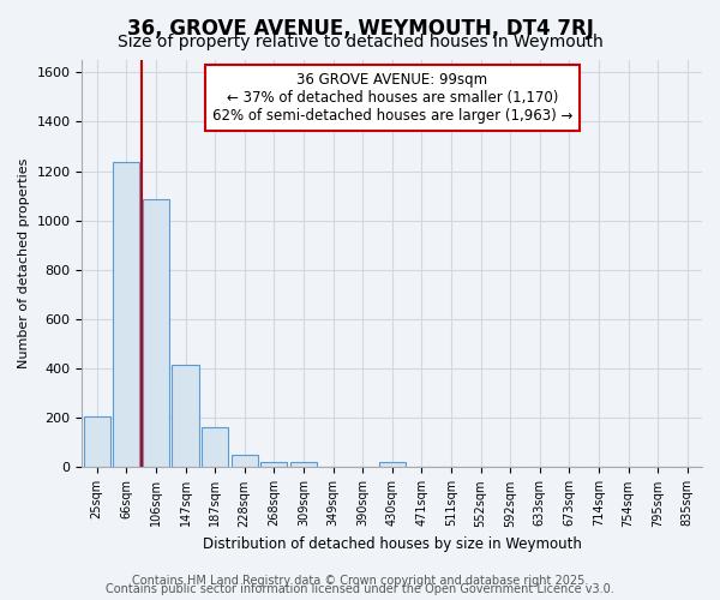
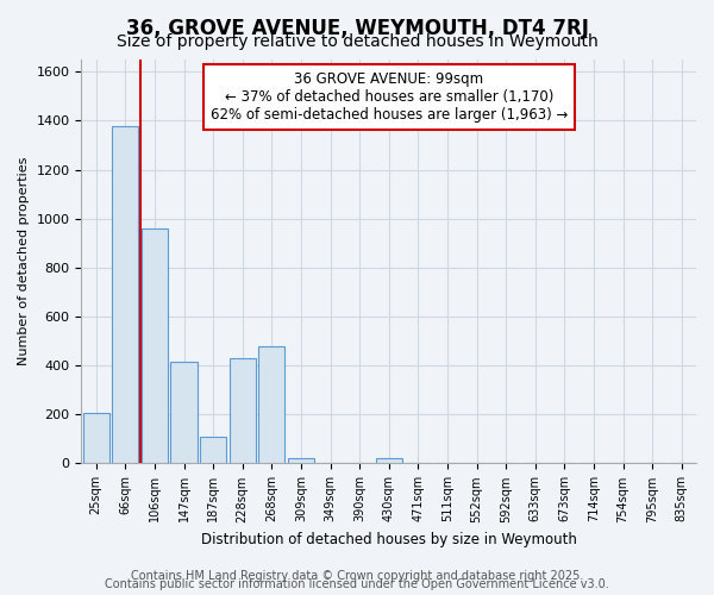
66sqm: 1235 -> 1380
106sqm: 1085 -> 960
187sqm: 165 -> 110
228sqm: 50 -> 430
268sqm: 20 -> 480
